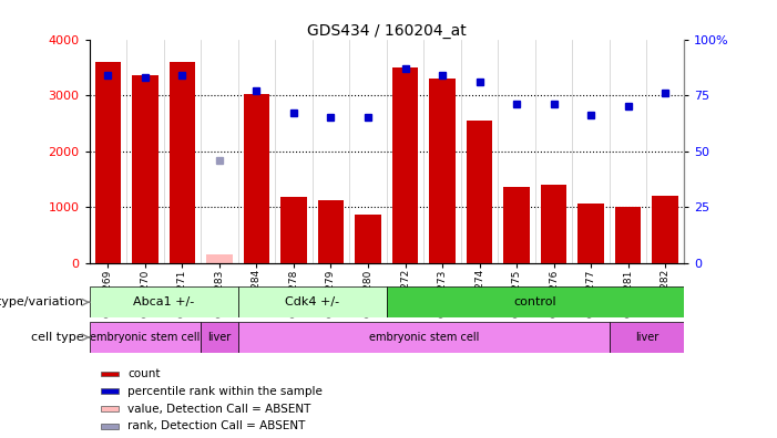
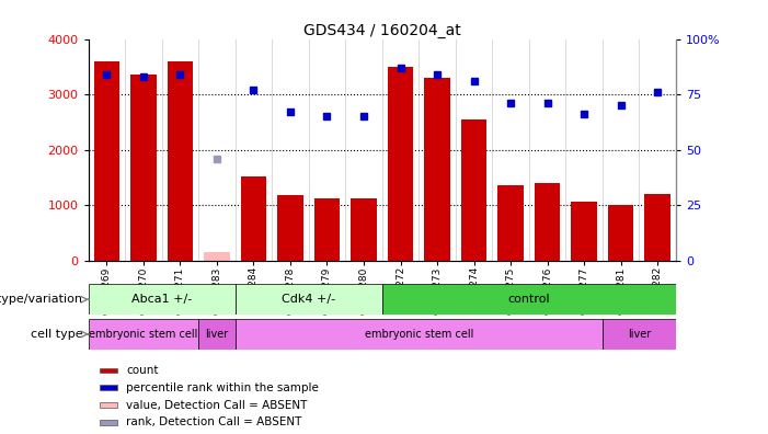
GSM9284: 3020 -> 1520
GSM9280: 860 -> 1120
